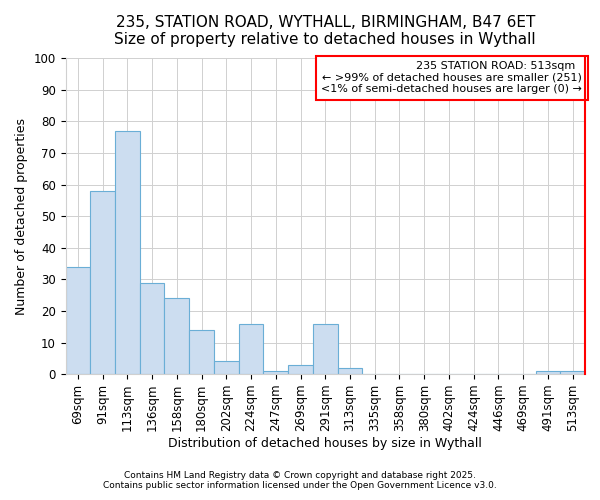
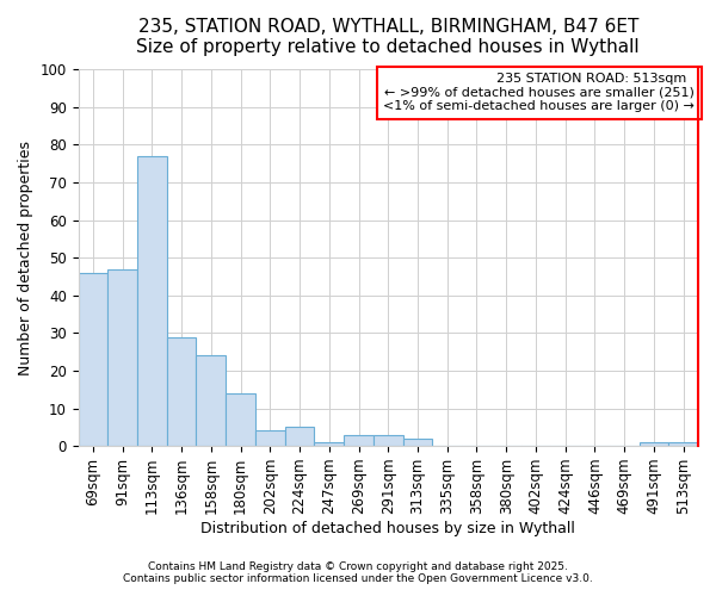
69sqm: 34 -> 46
91sqm: 58 -> 47
224sqm: 16 -> 5
291sqm: 16 -> 3
